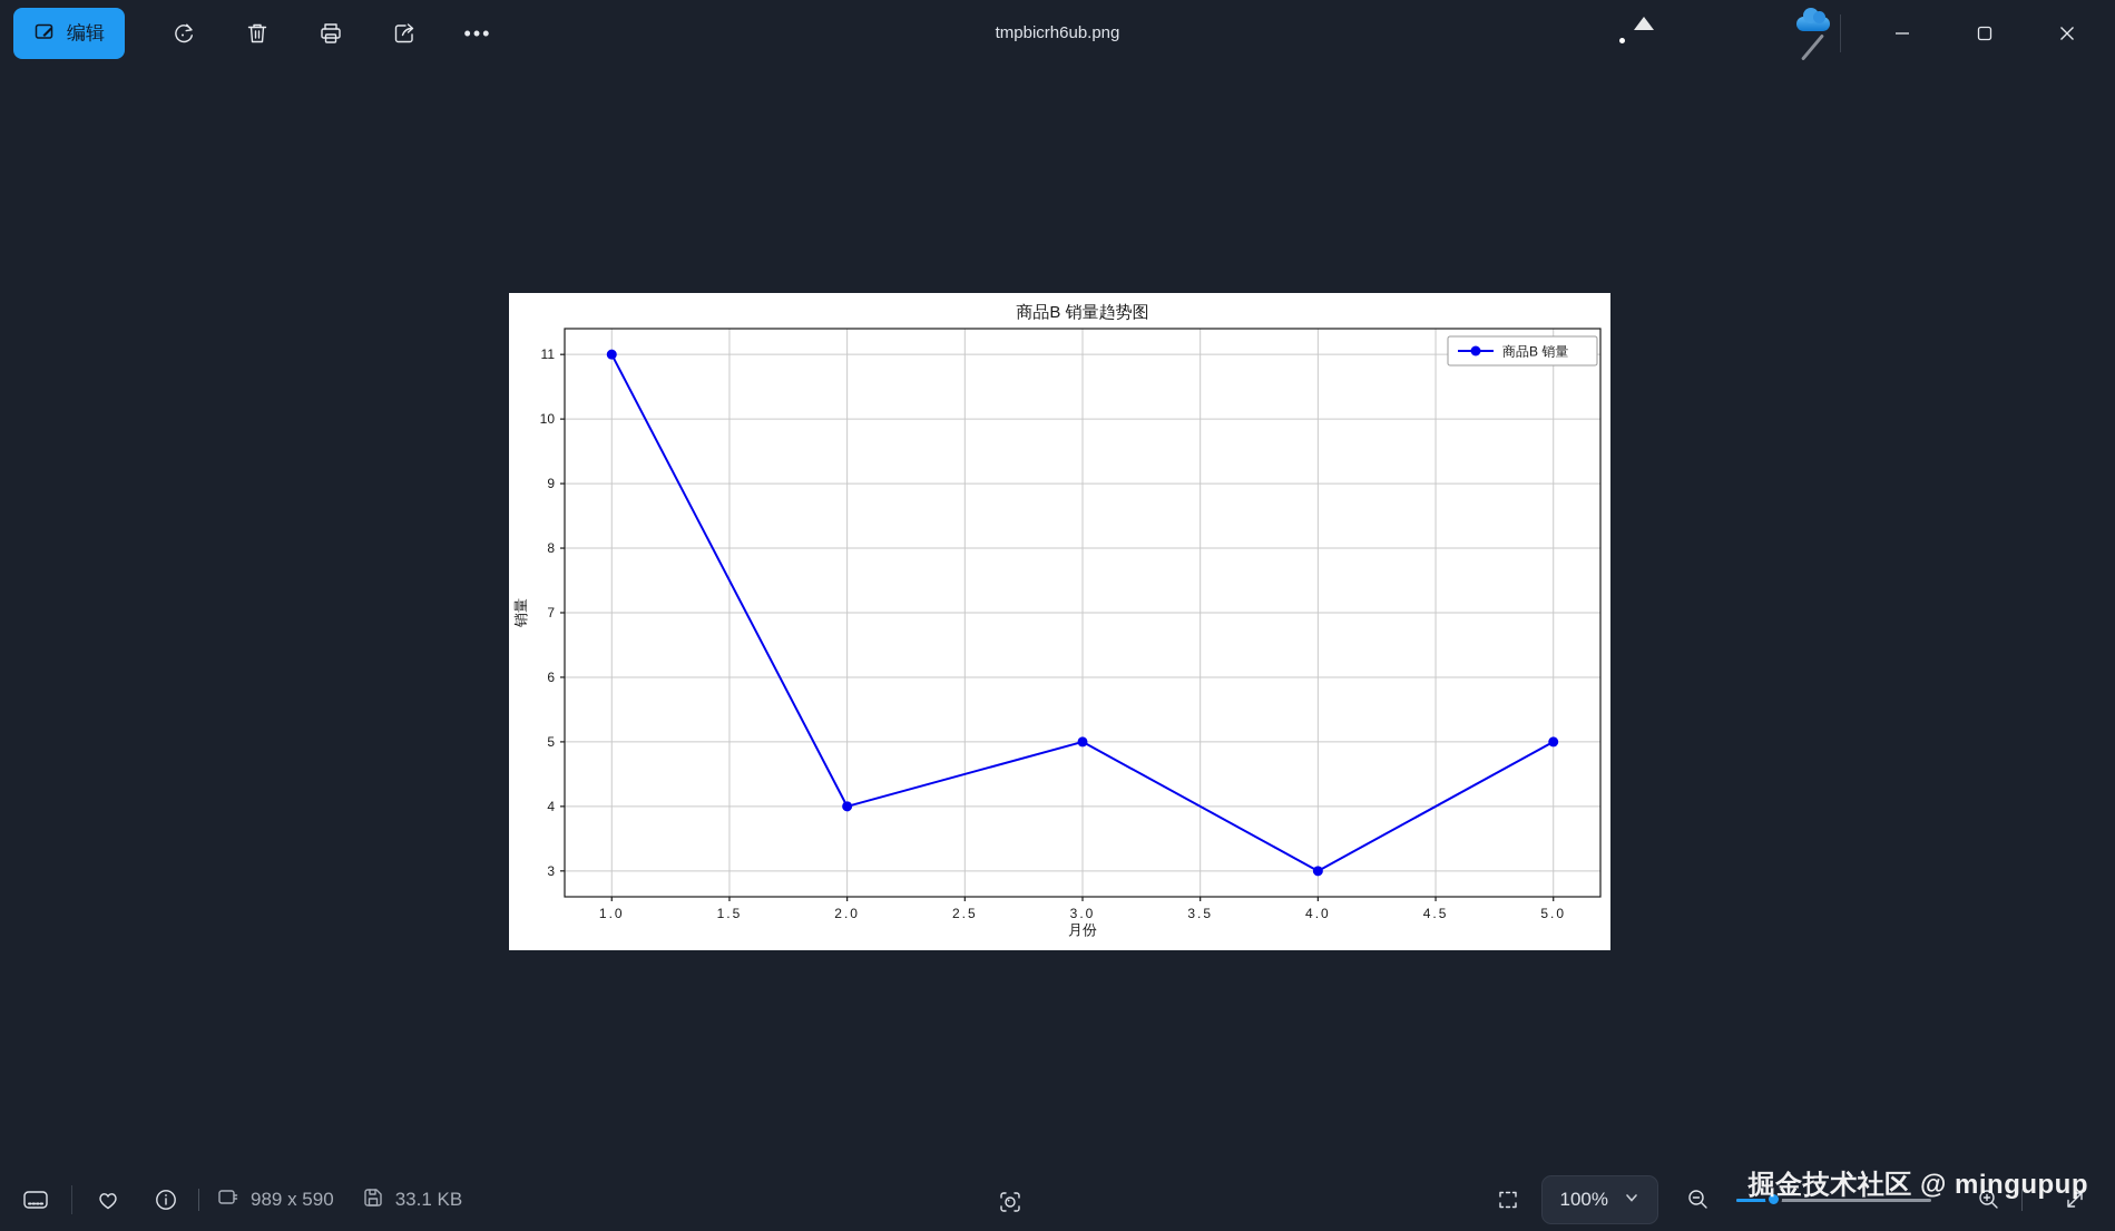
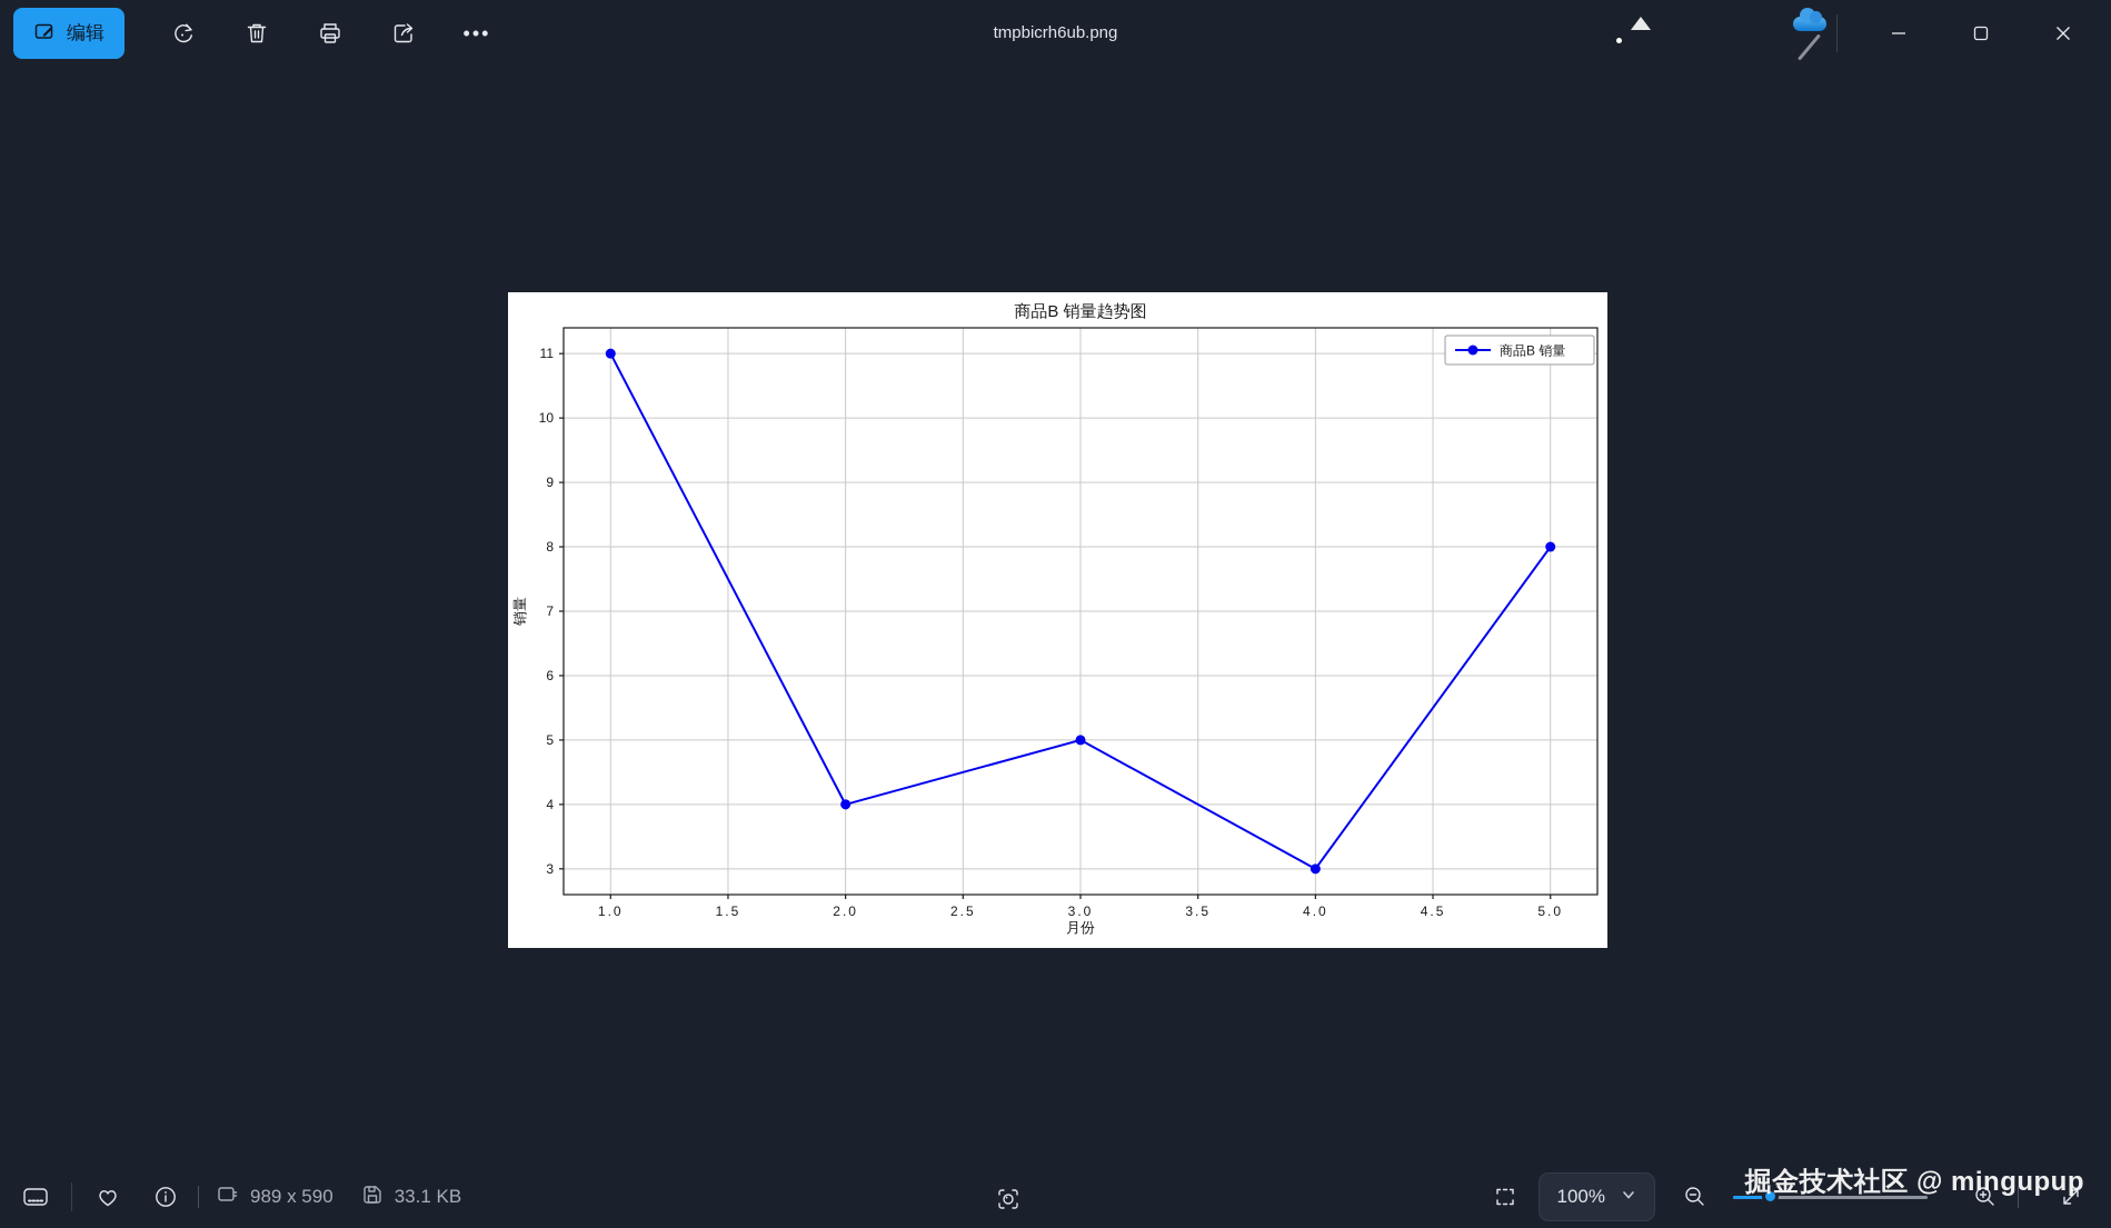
5: 5 -> 8
